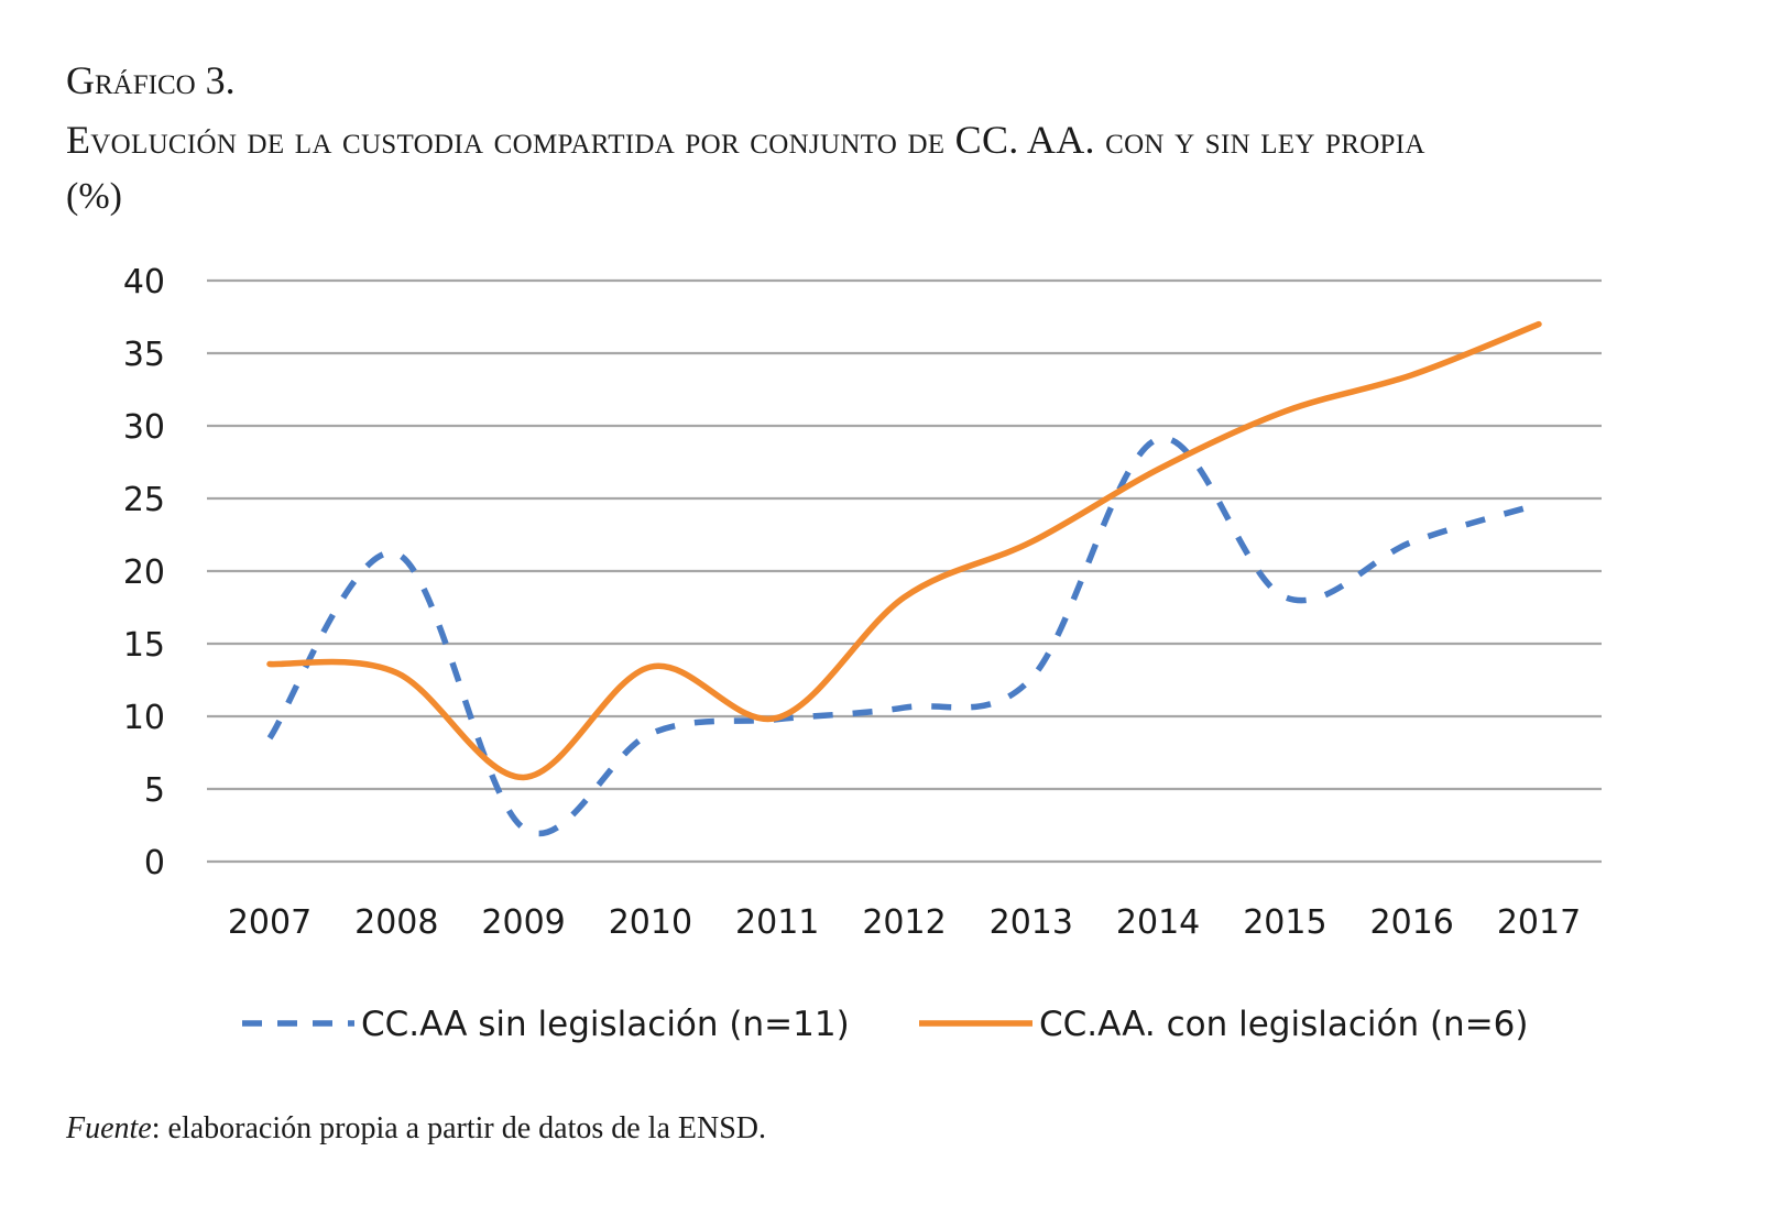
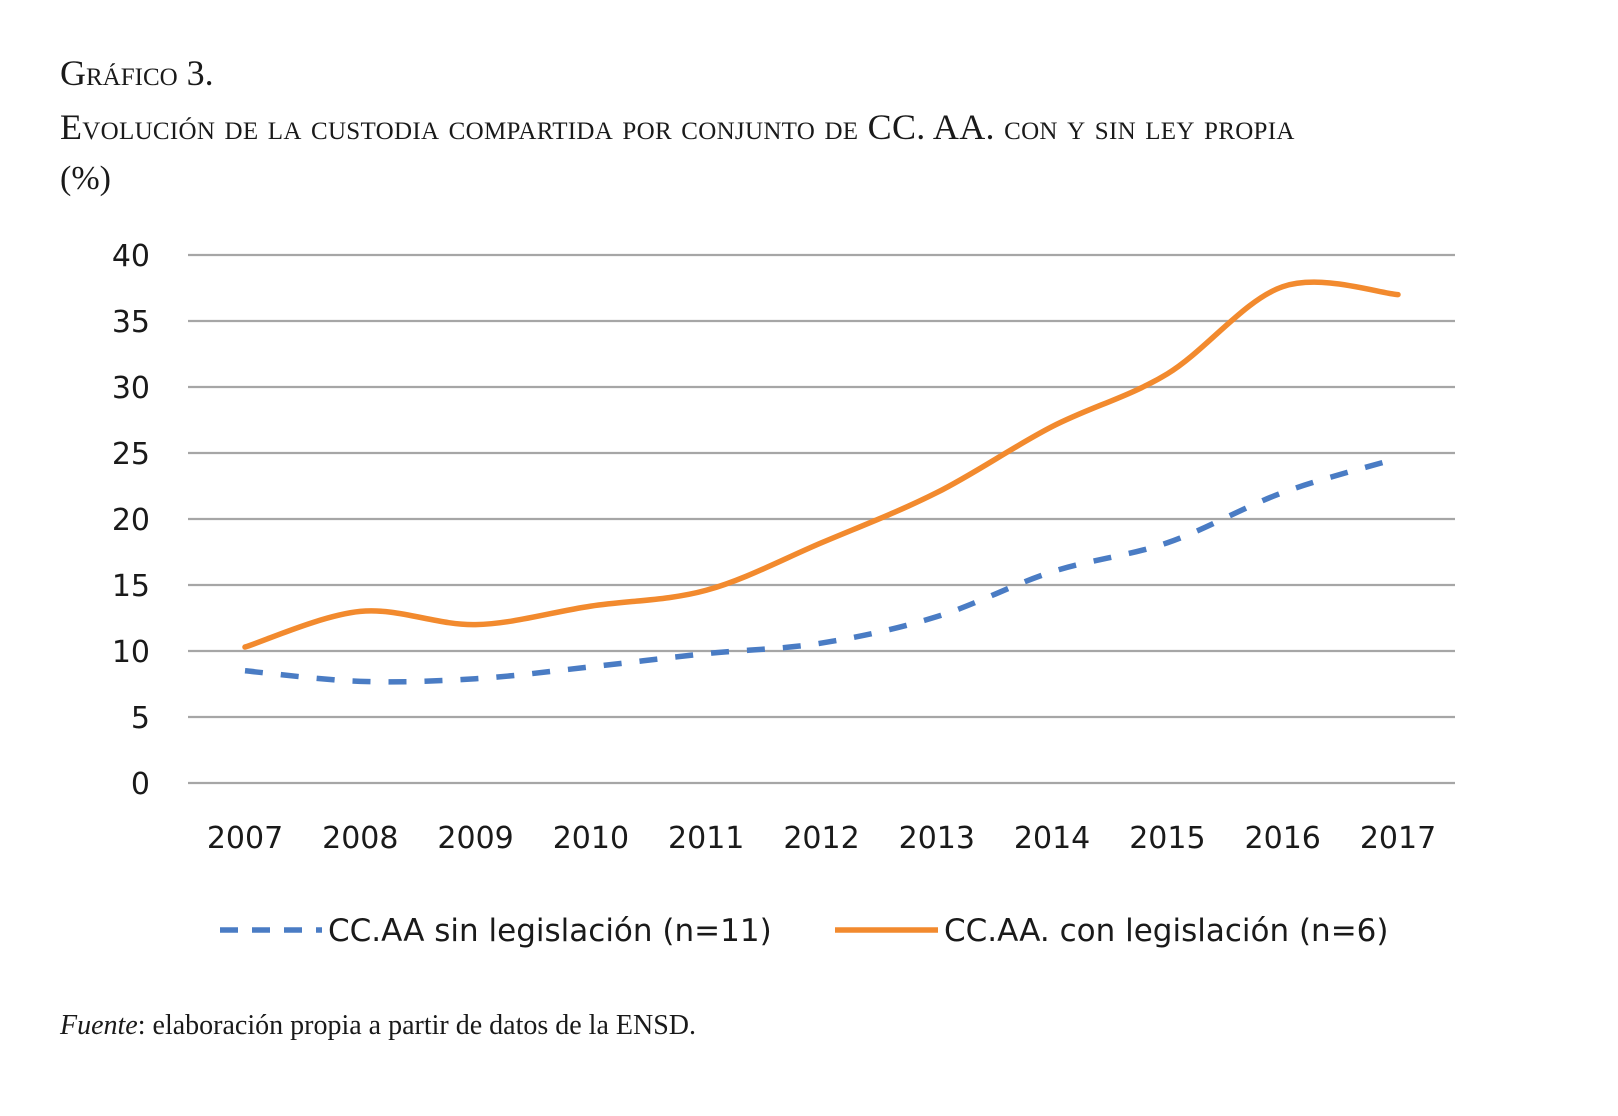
CC.AA. con legislación (n=6)/2007: 13.6 -> 10.3
CC.AA sin legislación (n=11)/2008: 21.2 -> 7.7
CC.AA sin legislación (n=11)/2009: 2.3 -> 7.9
CC.AA. con legislación (n=6)/2009: 5.8 -> 12.0
CC.AA. con legislación (n=6)/2011: 9.9 -> 14.6
CC.AA sin legislación (n=11)/2014: 29.1 -> 16.0
CC.AA. con legislación (n=6)/2016: 33.5 -> 37.6
